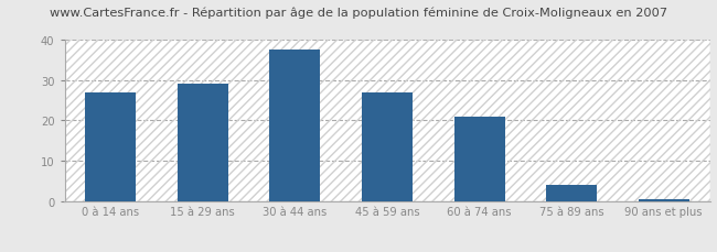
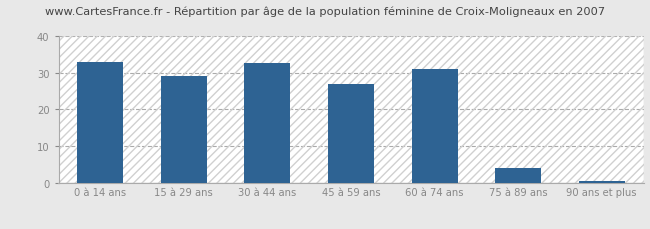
0 à 14 ans: 27.0 -> 33.0
30 à 44 ans: 37.5 -> 32.5
60 à 74 ans: 21.0 -> 31.0
